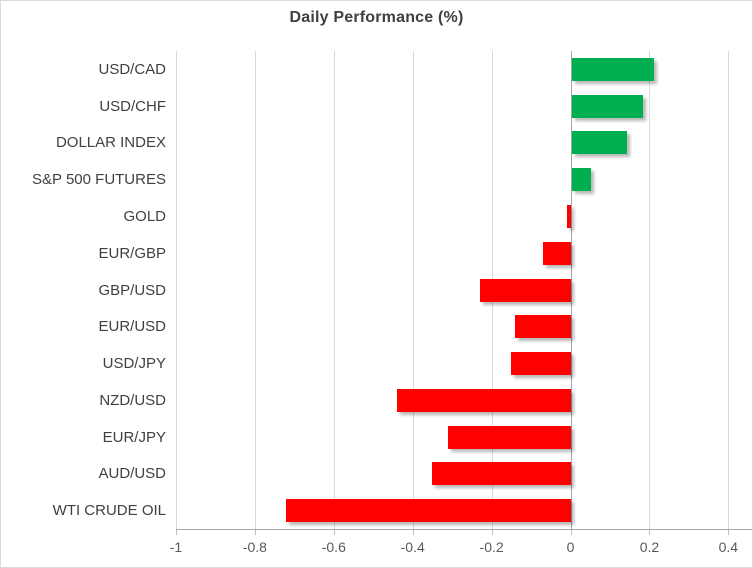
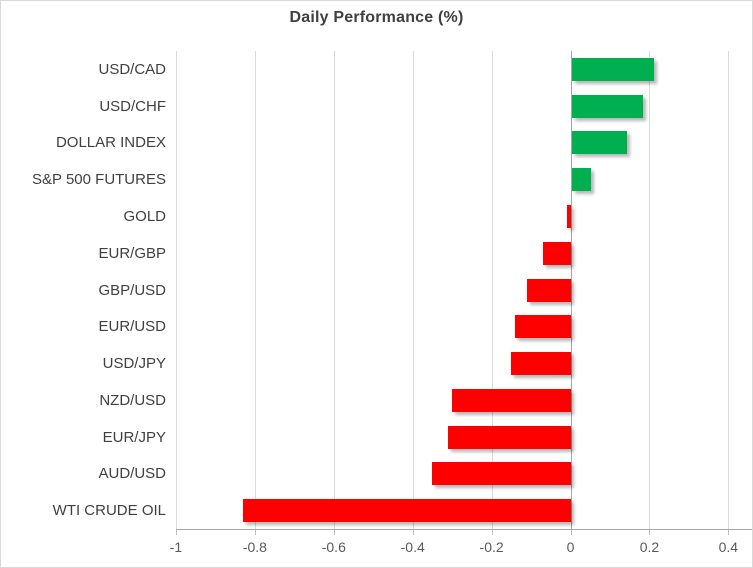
GBP/USD: -0.23 -> -0.11
NZD/USD: -0.44 -> -0.30
WTI CRUDE OIL: -0.72 -> -0.83
